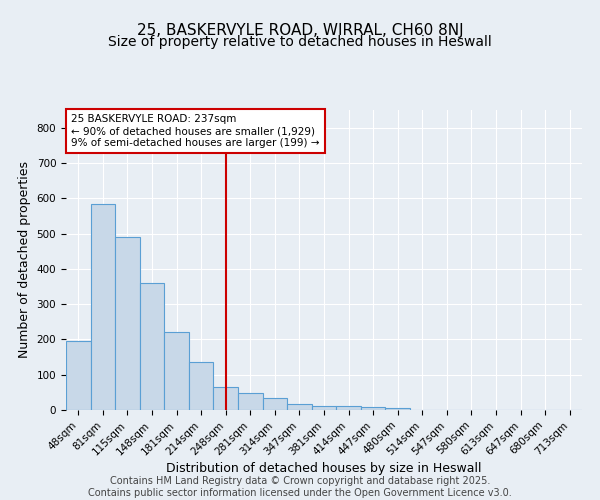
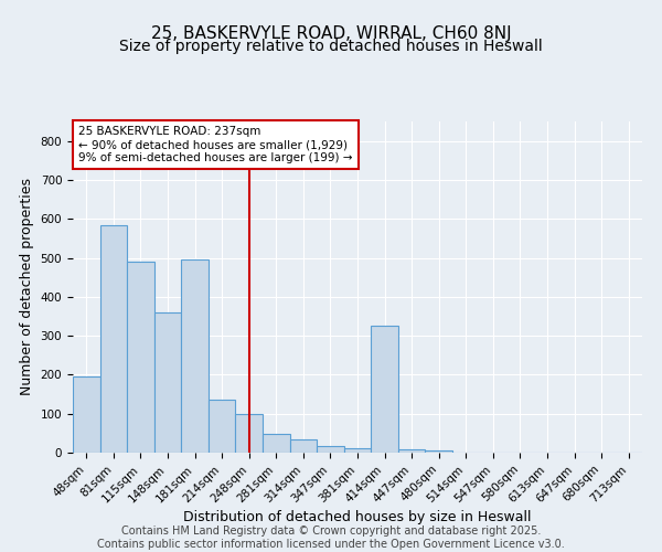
181sqm: 220 -> 495
248sqm: 65 -> 100
414sqm: 12 -> 325
